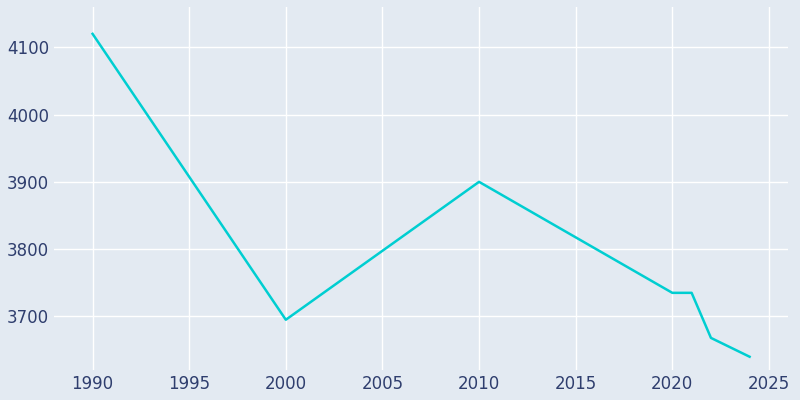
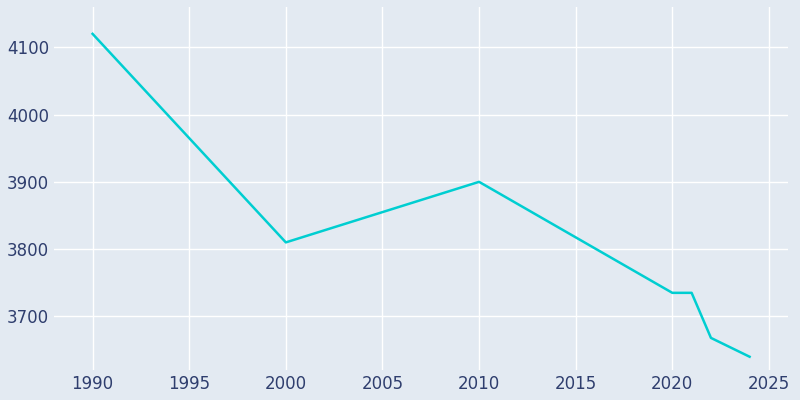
2000: 3695 -> 3810
